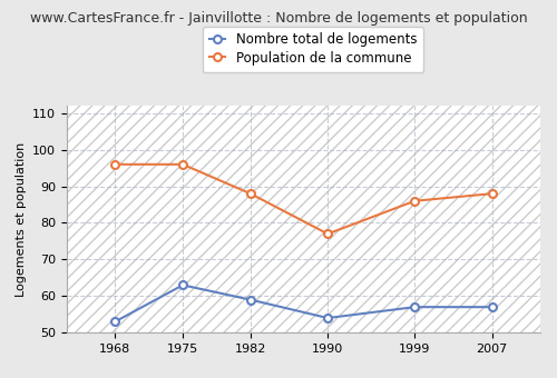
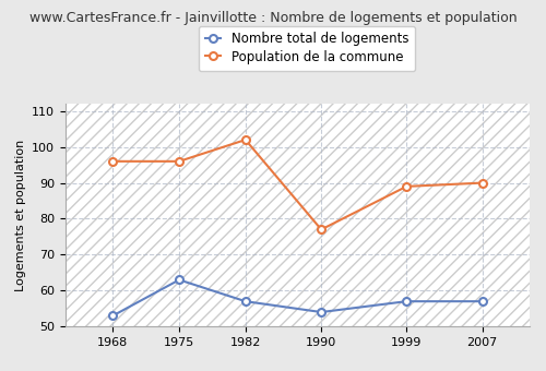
Nombre total de logements/1982: 59 -> 57
Population de la commune/1982: 88 -> 102
Population de la commune/1999: 86 -> 89
Population de la commune/2007: 88 -> 90
